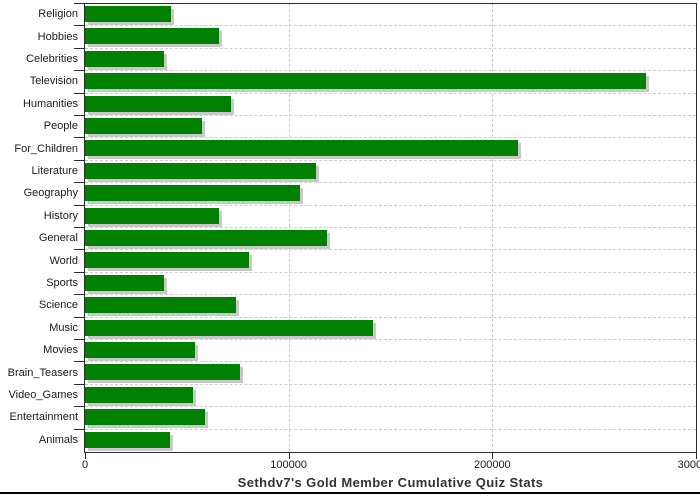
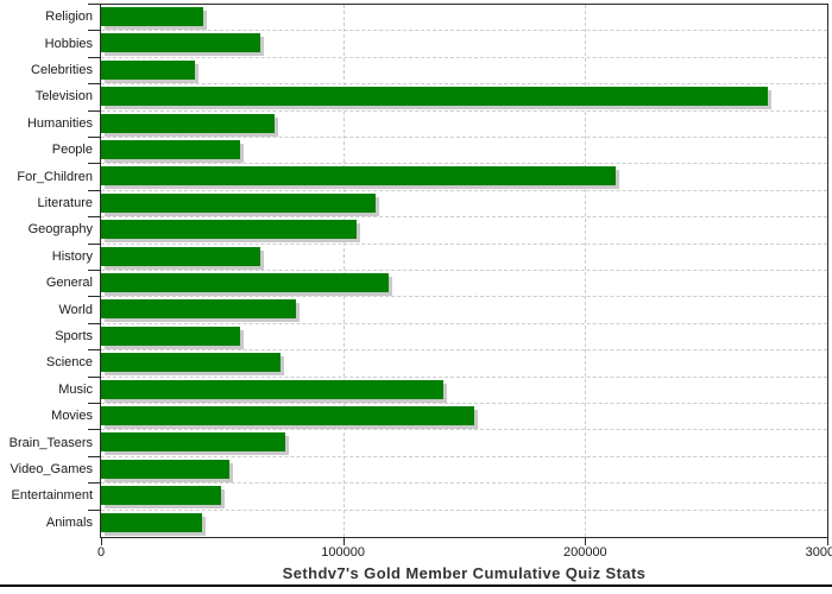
Sports: 39000 -> 57000
Movies: 54000 -> 154000
Entertainment: 59000 -> 50000
